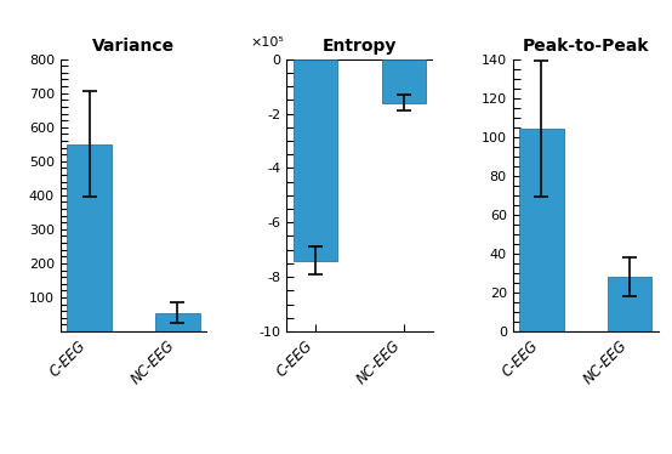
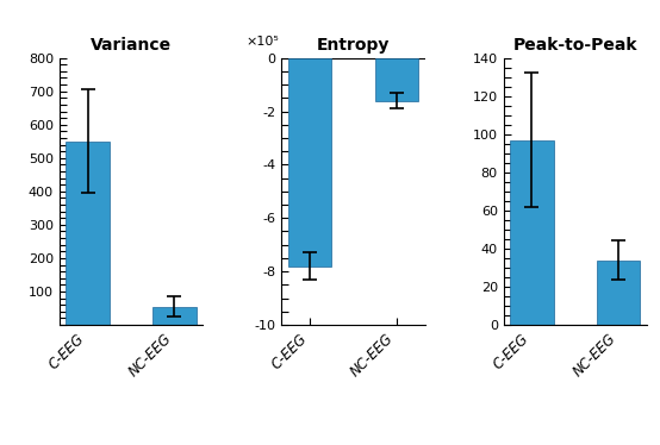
Entropy/C-EEG: -7.4 -> -7.8
Peak-to-Peak/C-EEG: 104 -> 97
Peak-to-Peak/NC-EEG: 28 -> 34
